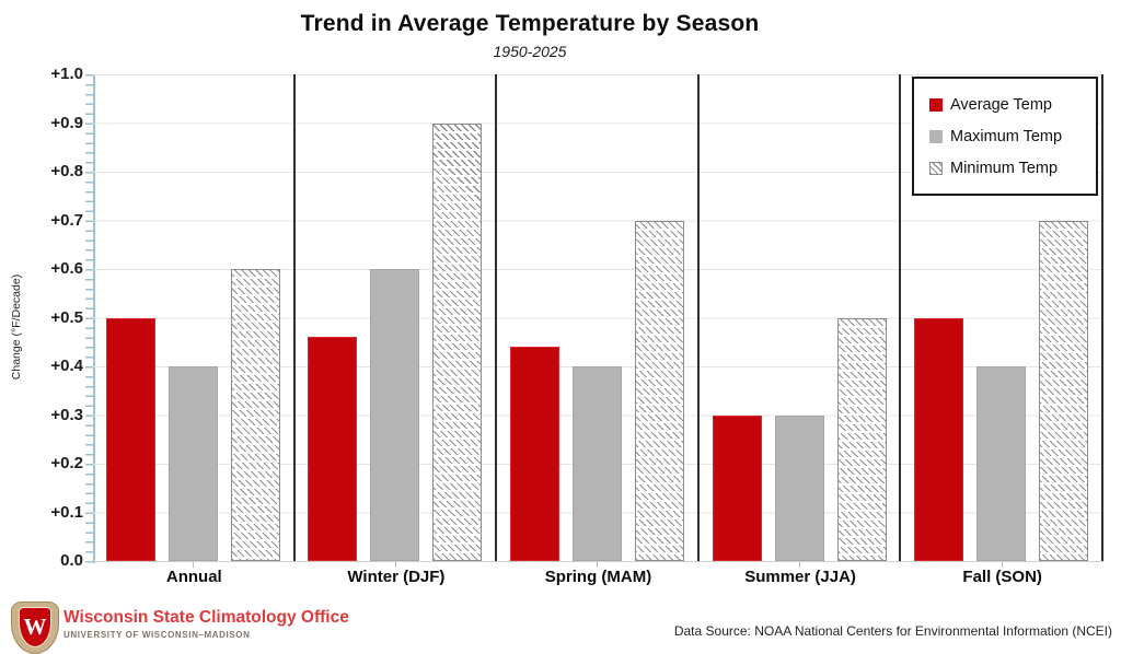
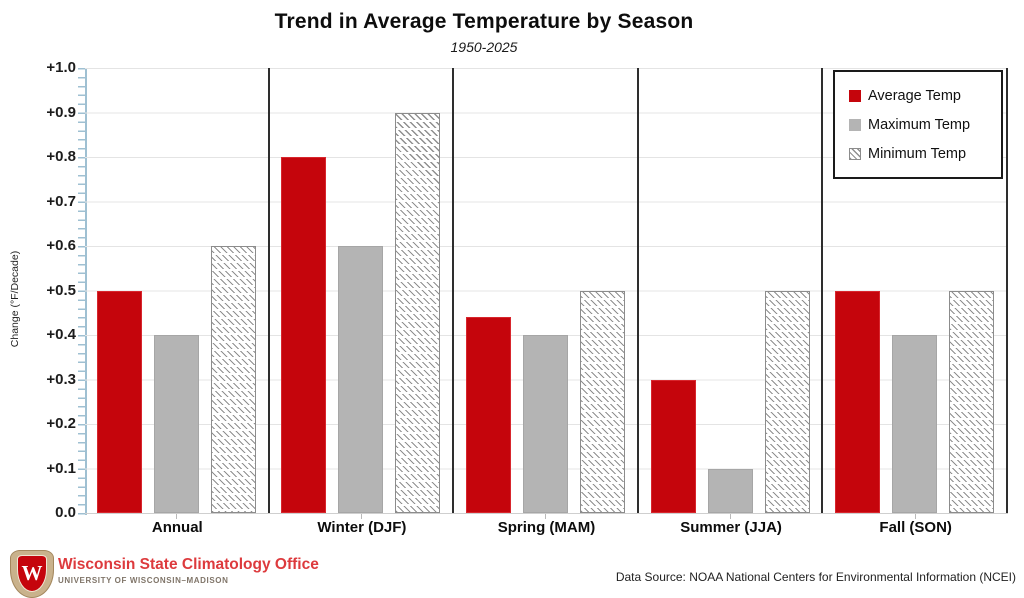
Average Temp/Winter (DJF): 0.46 -> 0.80
Minimum Temp/Spring (MAM): 0.7 -> 0.5
Maximum Temp/Summer (JJA): 0.3 -> 0.1
Minimum Temp/Fall (SON): 0.7 -> 0.5
